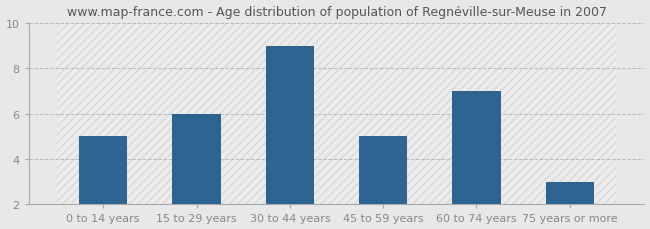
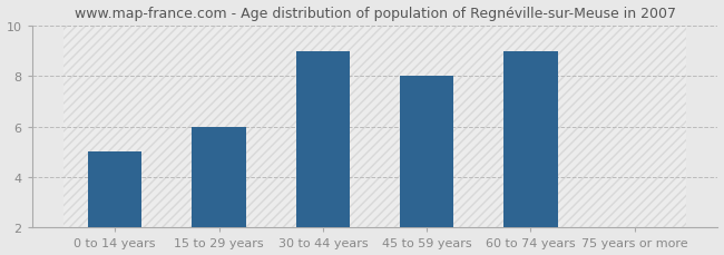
45 to 59 years: 5 -> 8
60 to 74 years: 7 -> 9
75 years or more: 3 -> 2
